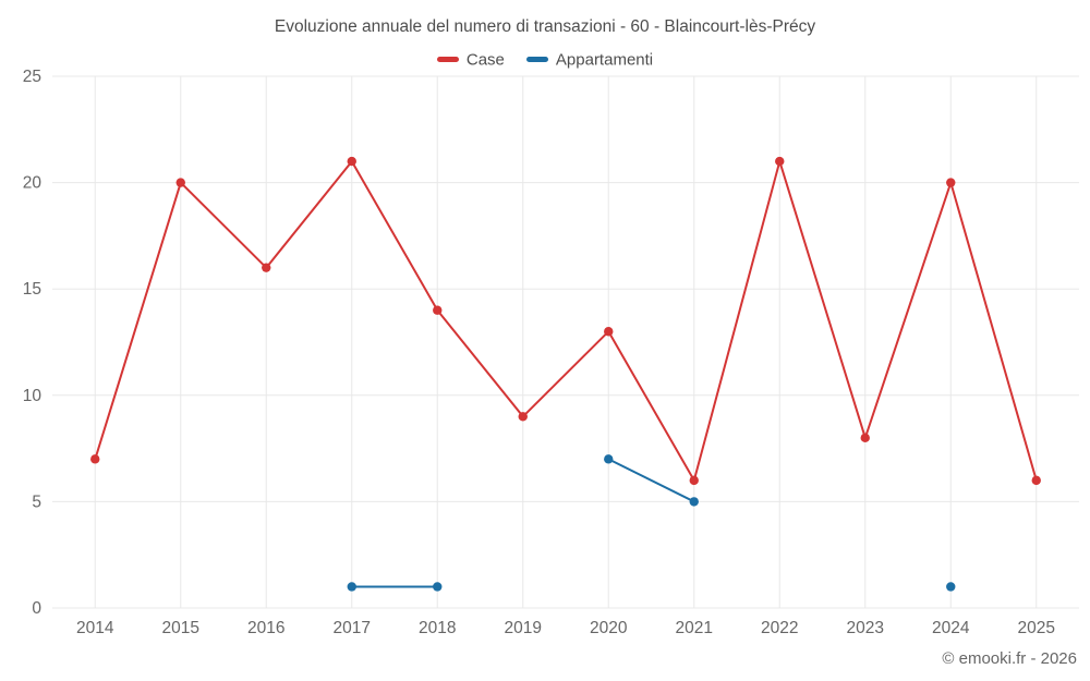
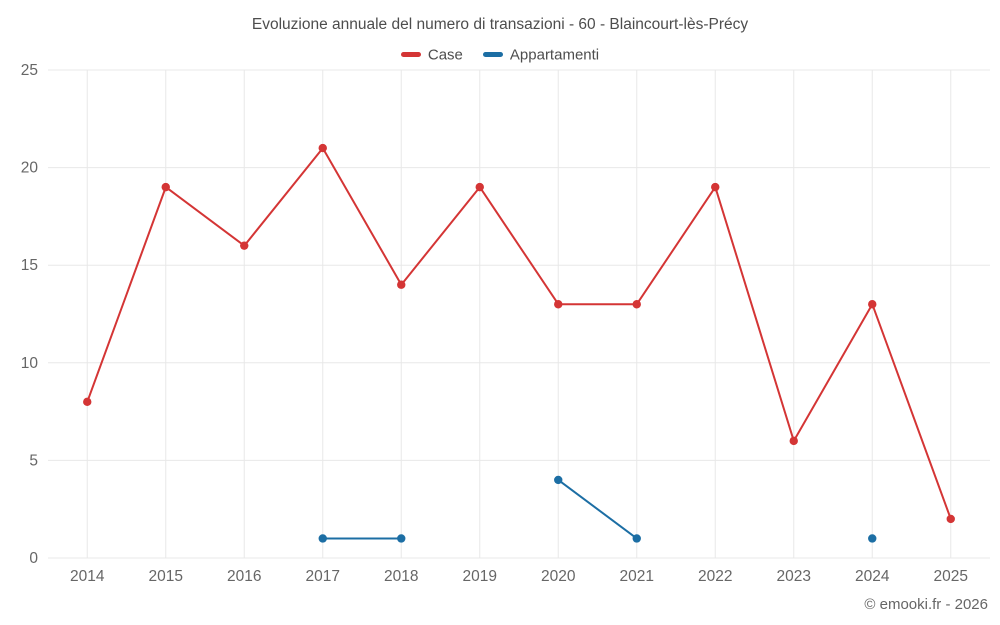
Case/2014: 7 -> 8
Case/2015: 20 -> 19
Case/2019: 9 -> 19
Appartamenti/2020: 7 -> 4
Case/2021: 6 -> 13
Appartamenti/2021: 5 -> 1
Case/2022: 21 -> 19
Case/2023: 8 -> 6
Case/2024: 20 -> 13
Case/2025: 6 -> 2
